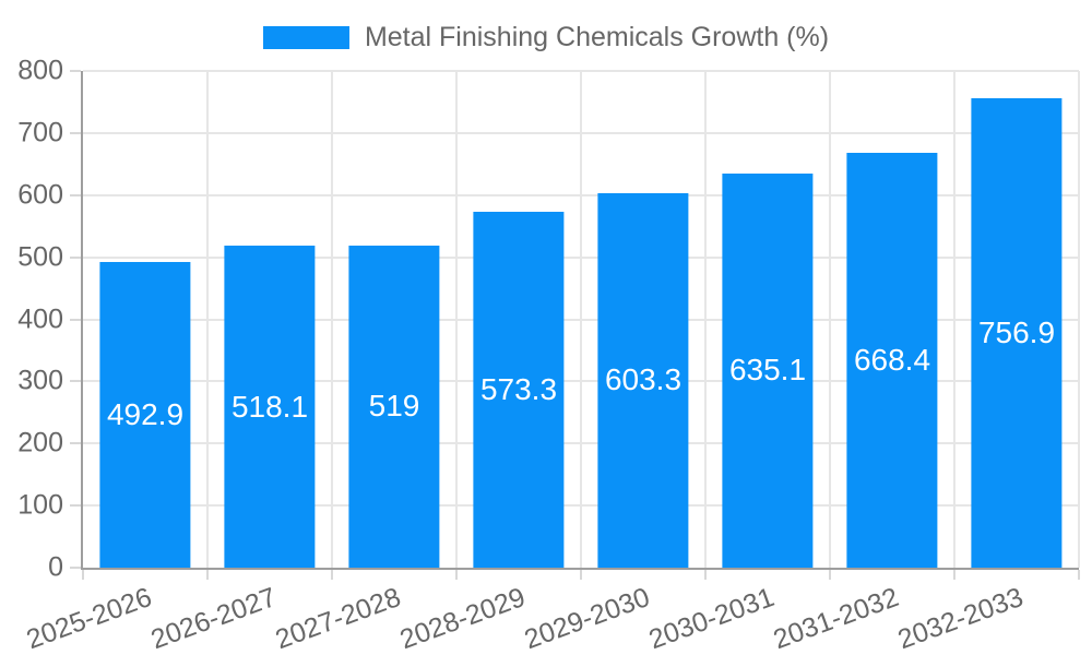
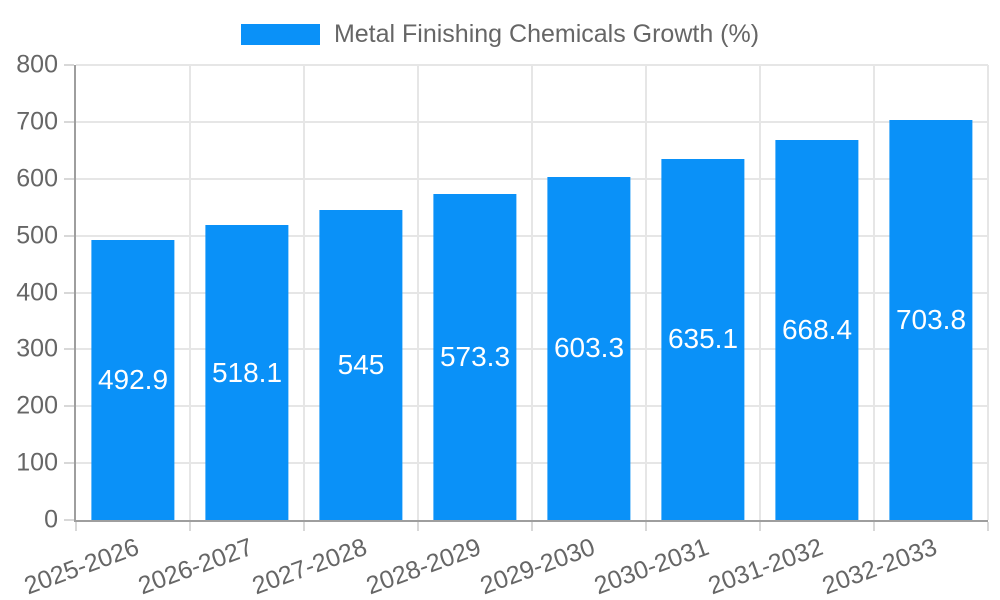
2027-2028: 519 -> 545
2032-2033: 756.9 -> 703.8
